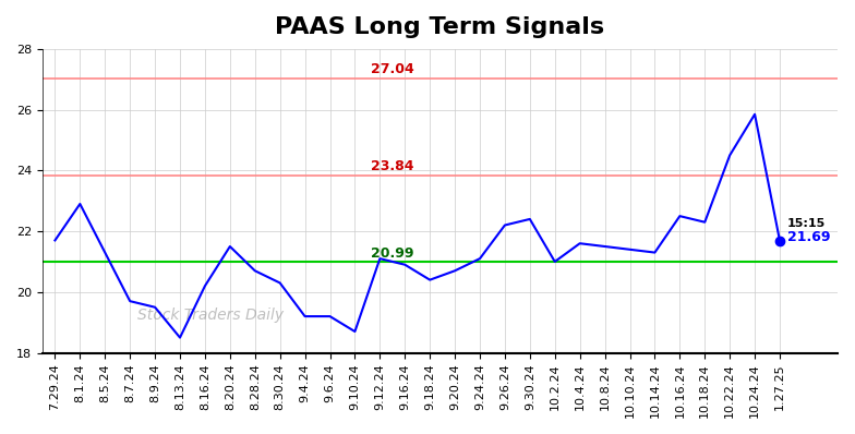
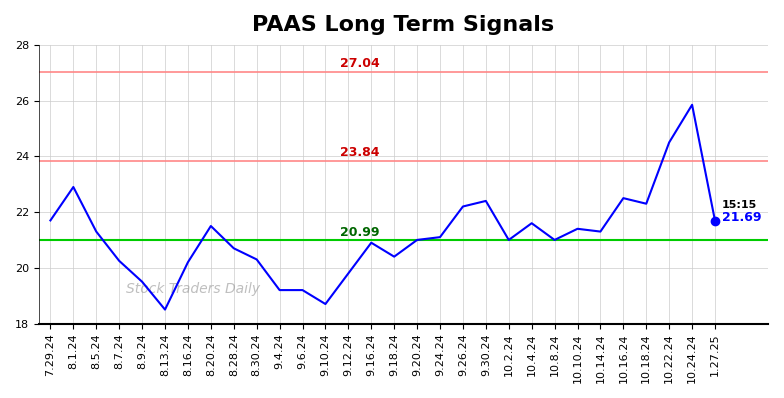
8.7.24: 19.70 -> 20.25
9.12.24: 21.10 -> 19.80
9.20.24: 20.70 -> 21.00
10.8.24: 21.50 -> 21.00
